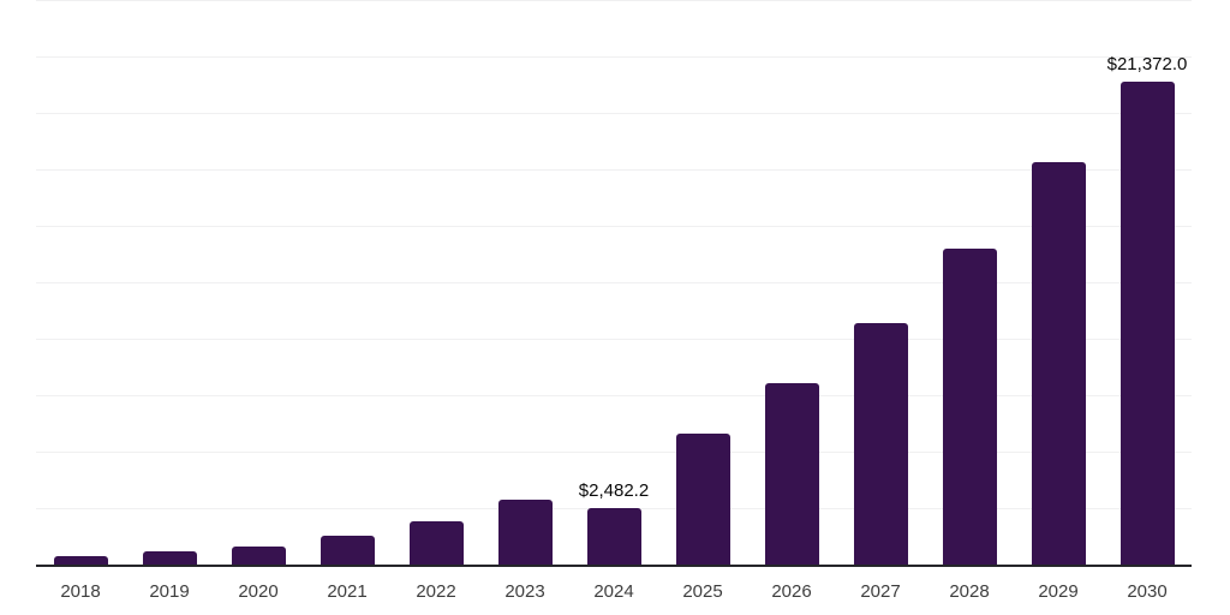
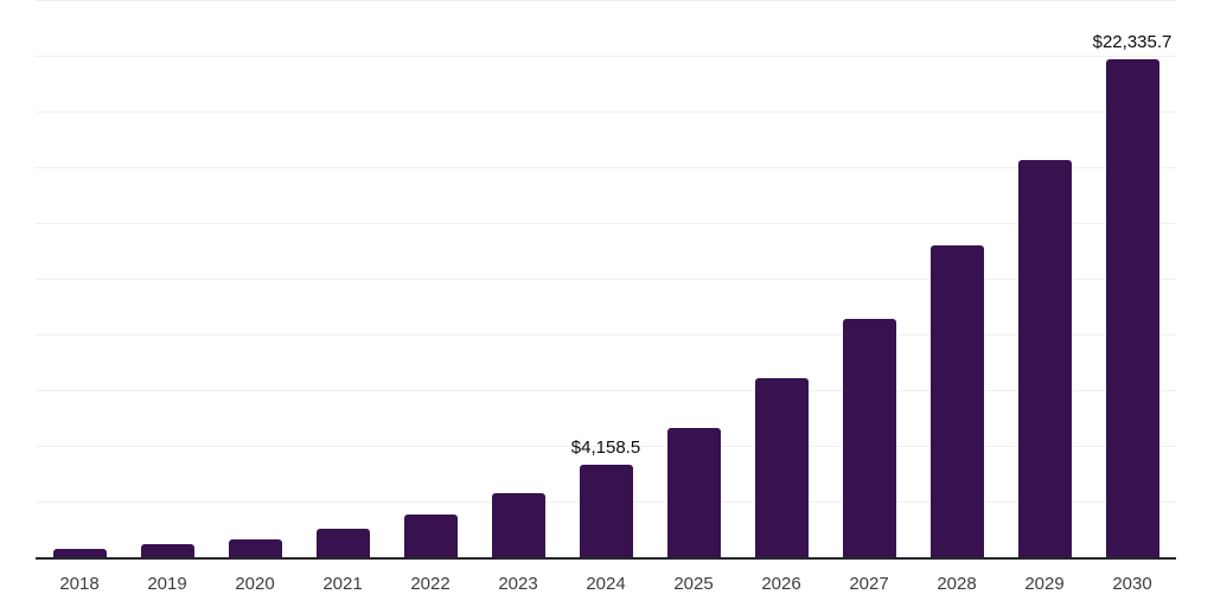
2024: $2,482.2 -> $4,158.5
2030: $21,372.0 -> $22,335.7
